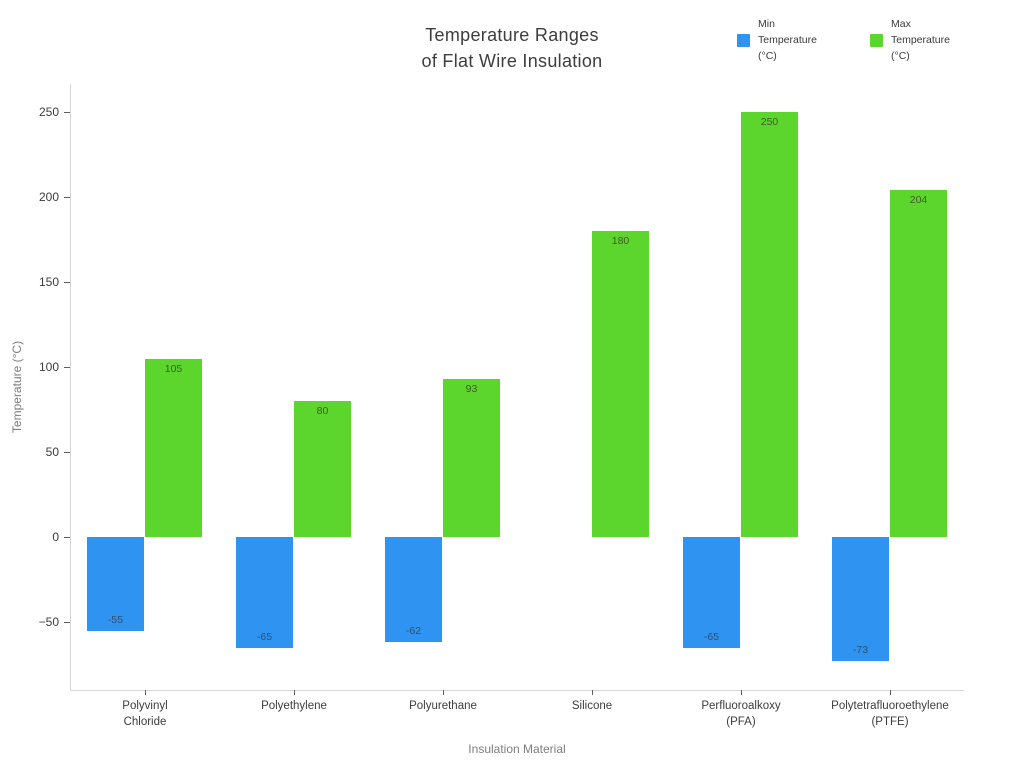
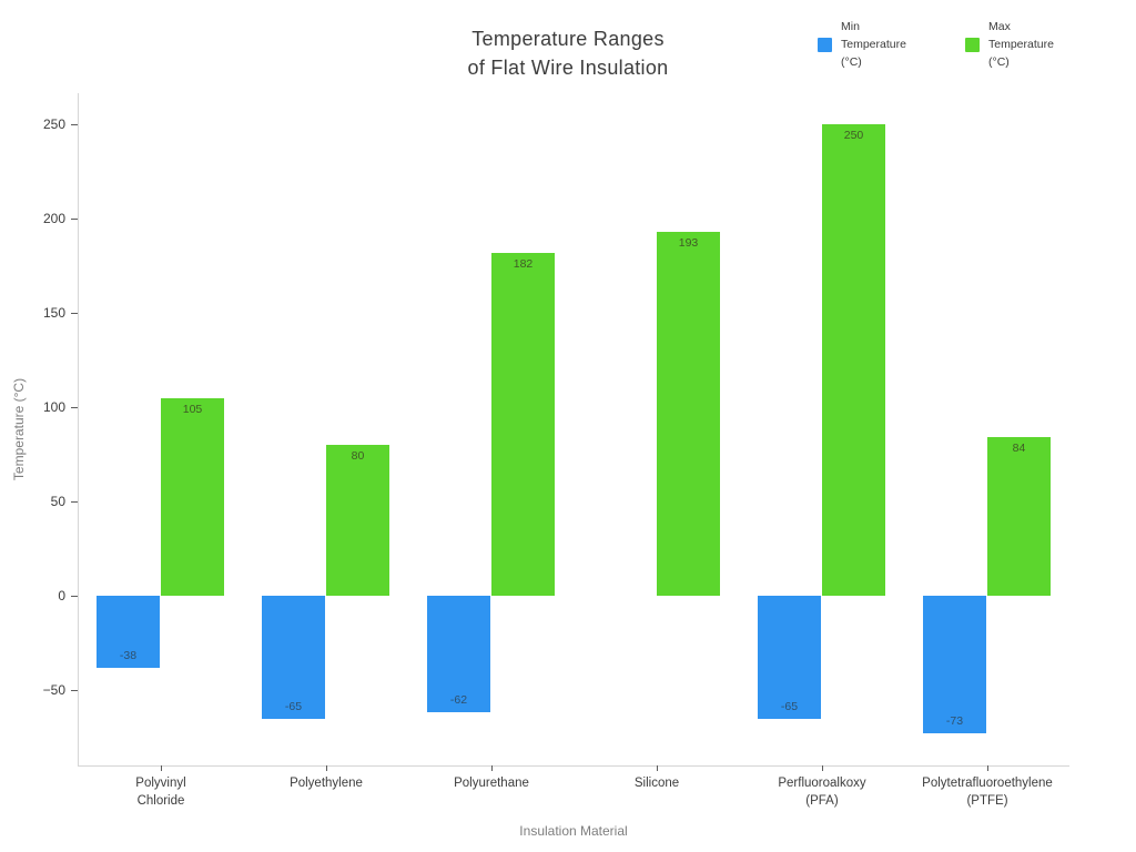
Min Temperature (°C)/Polyvinyl Chloride: -55 -> -38
Max Temperature (°C)/Polyurethane: 93 -> 182
Max Temperature (°C)/Silicone: 180 -> 193
Max Temperature (°C)/Polytetrafluoroethylene (PTFE): 204 -> 84
